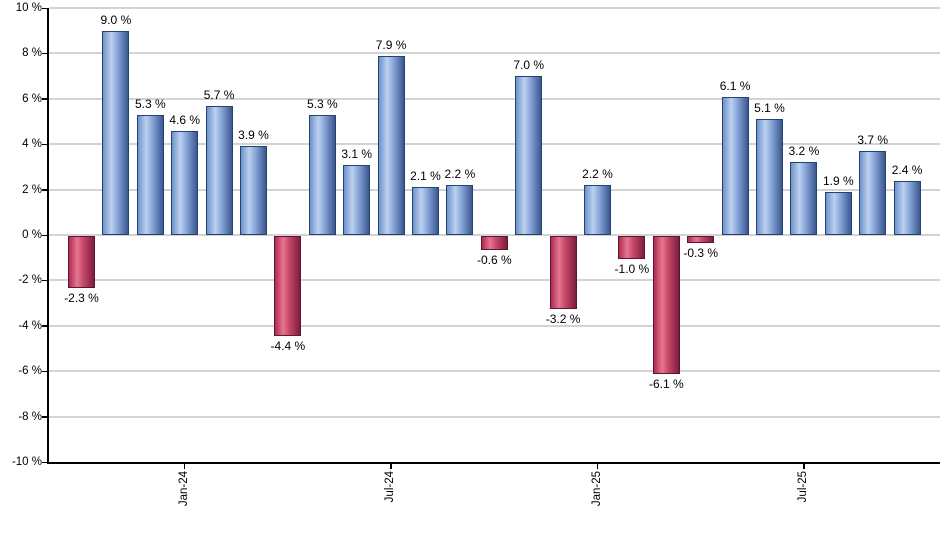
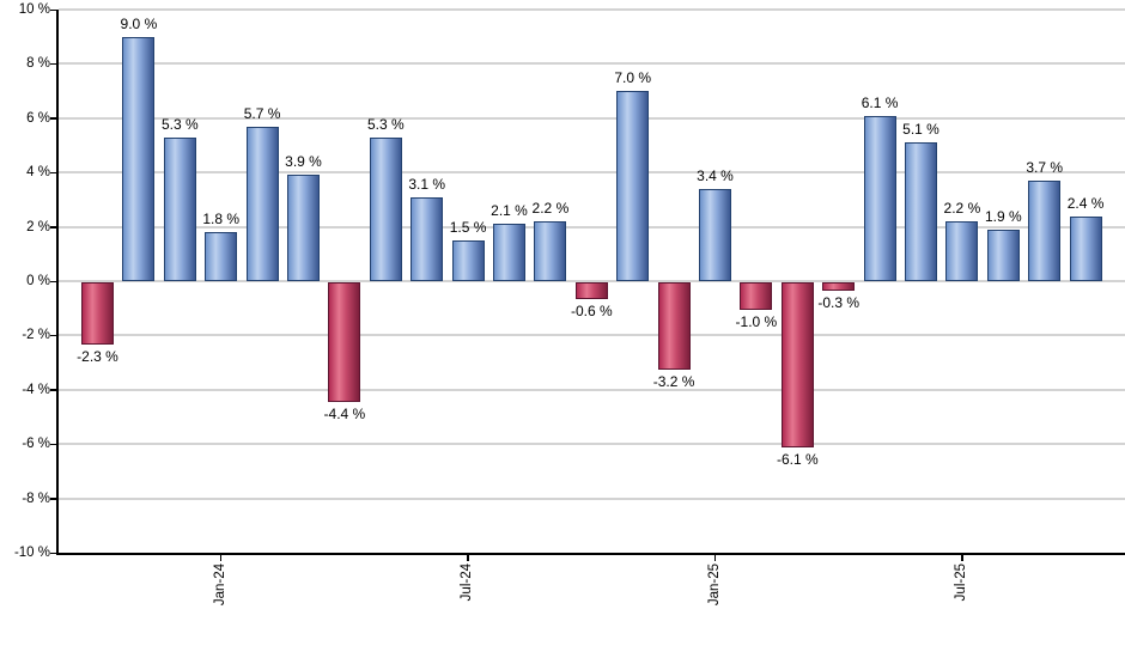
Jan-24: 4.6 -> 1.8
Jul-24: 7.9 -> 1.5
Jan-25: 2.2 -> 3.4
Jul-25: 3.2 -> 2.2
